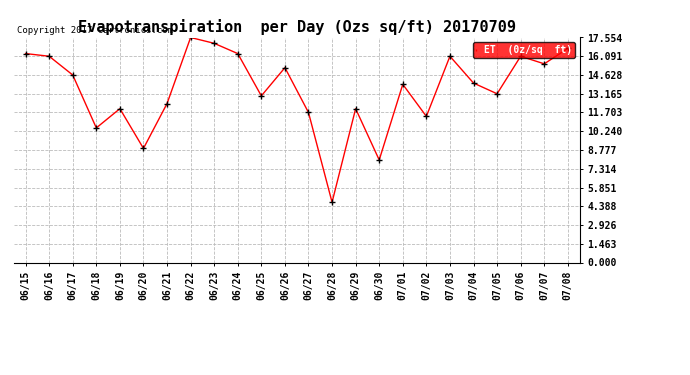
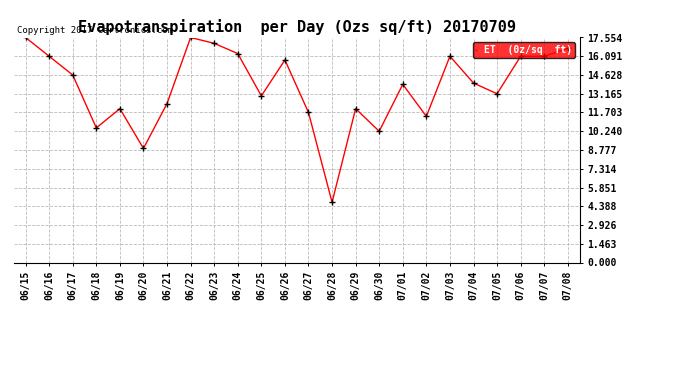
06/15: 16.3 -> 17.6
06/26: 15.2 -> 15.8
06/30: 8.0 -> 10.2
07/07: 15.5 -> 16.1
